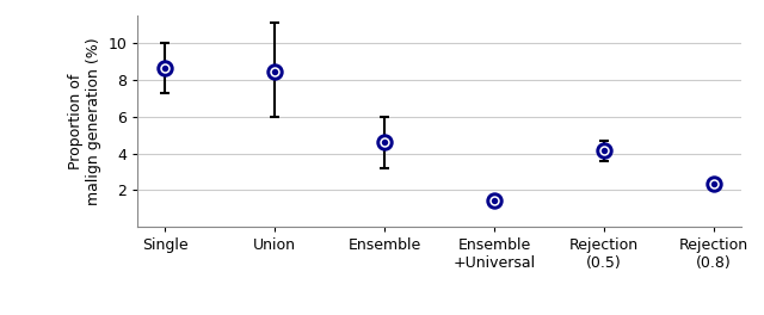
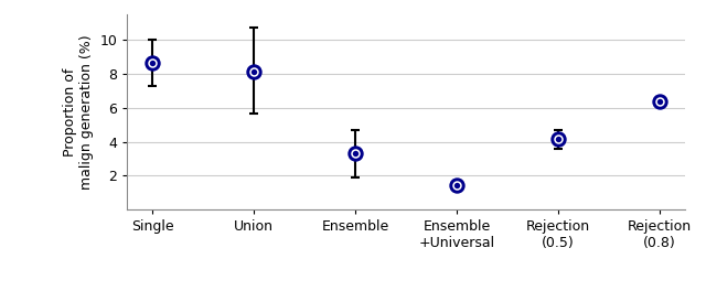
Union: 8.4 -> 8.1
Ensemble: 4.6 -> 3.3
Rejection (0.8): 2.4 -> 6.4
